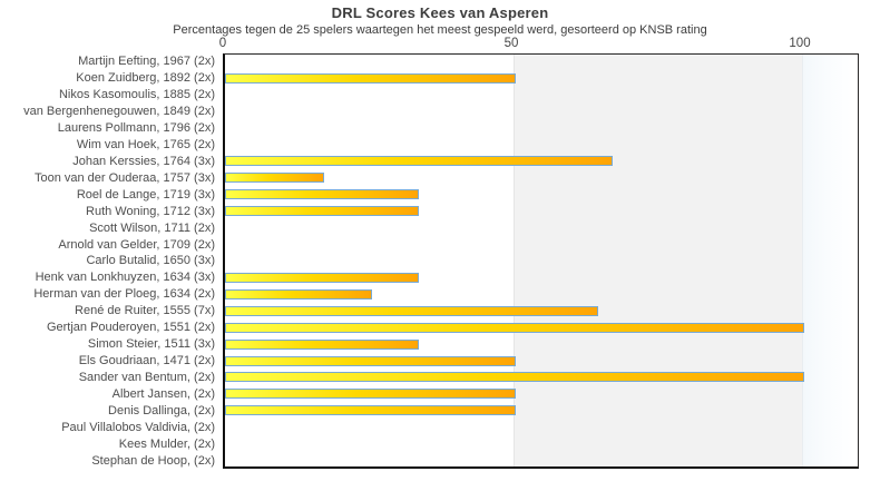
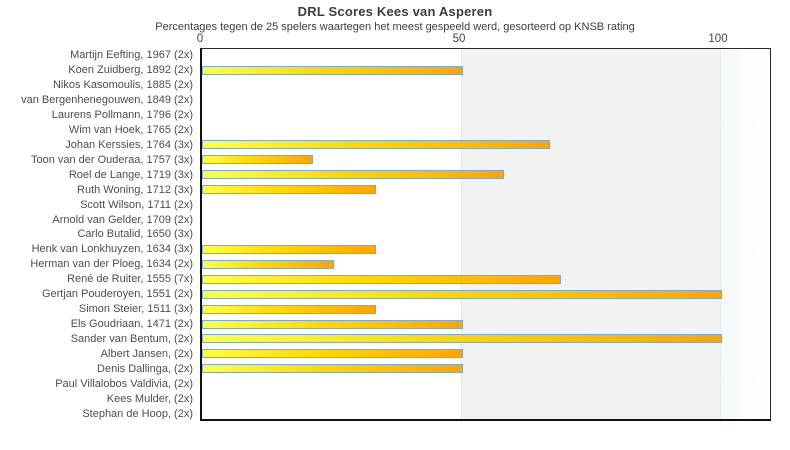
Toon van der Ouderaa, 1757 (3x): 17 -> 21
Roel de Lange, 1719 (3x): 33 -> 58
René de Ruiter, 1555 (7x): 64 -> 69
